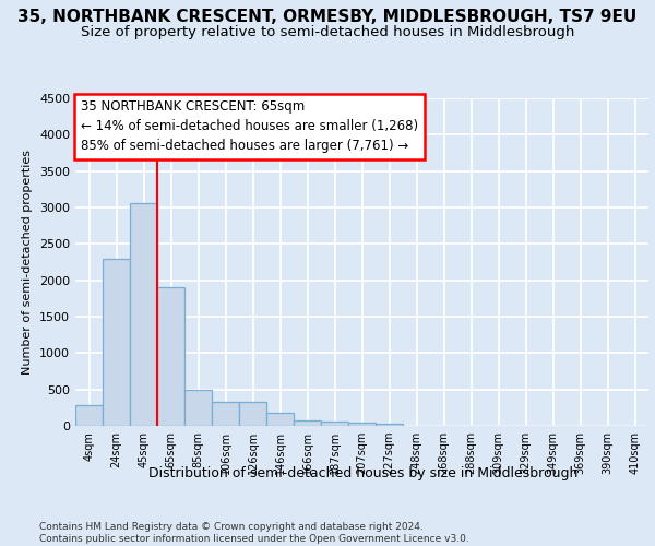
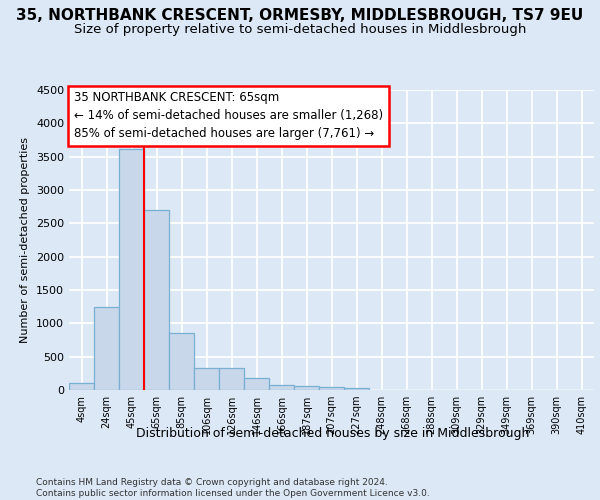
4sqm: 280 -> 100
24sqm: 2300 -> 1250
45sqm: 3060 -> 3620
65sqm: 1900 -> 2700
85sqm: 500 -> 850
